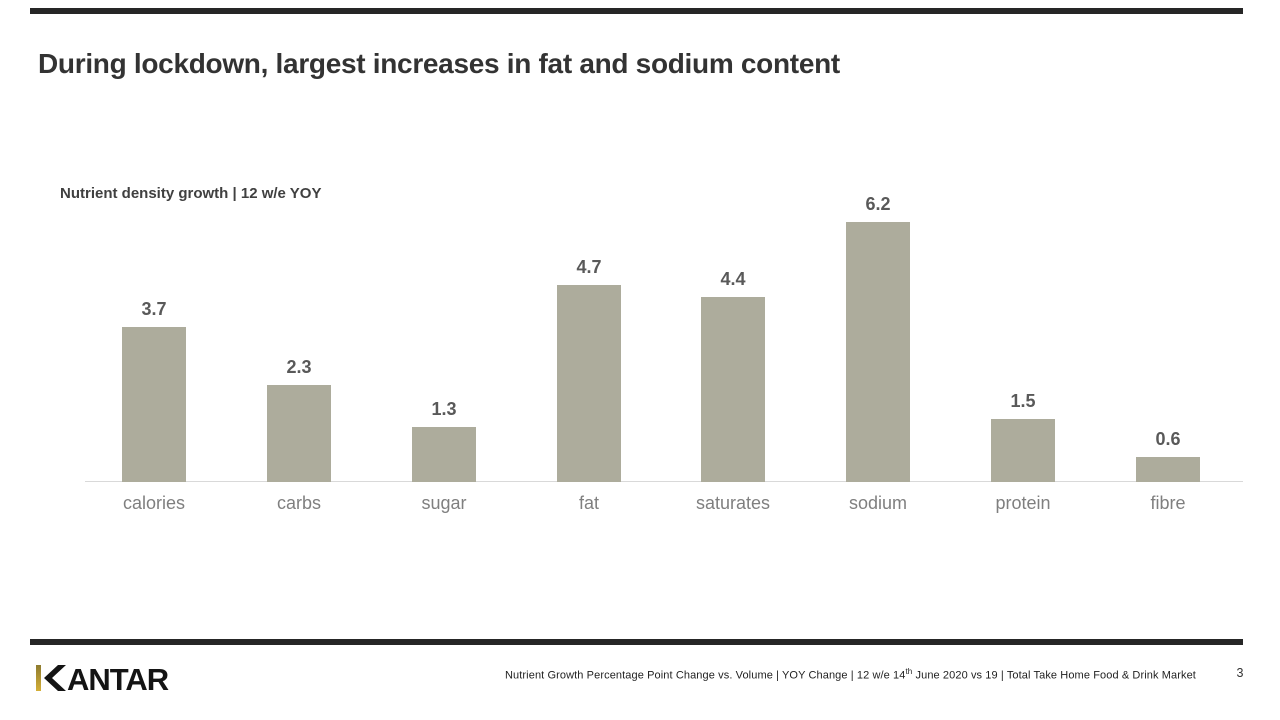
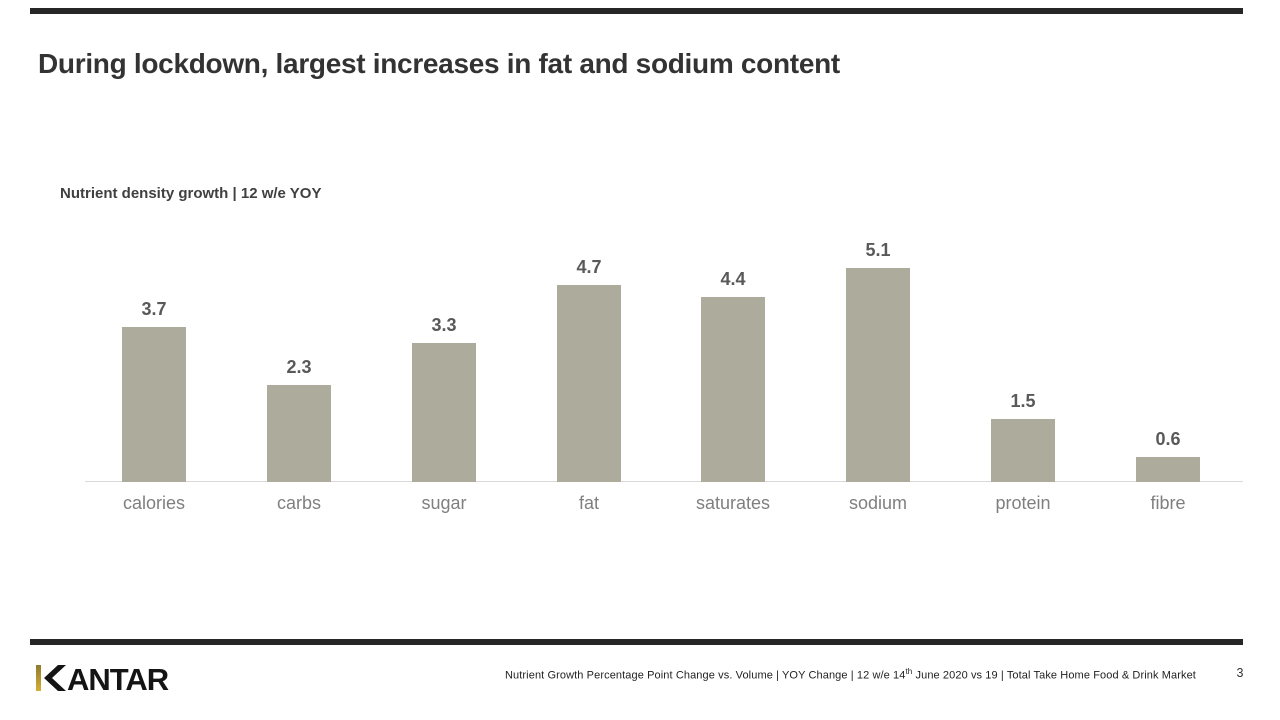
sugar: 1.3 -> 3.3
sodium: 6.2 -> 5.1
